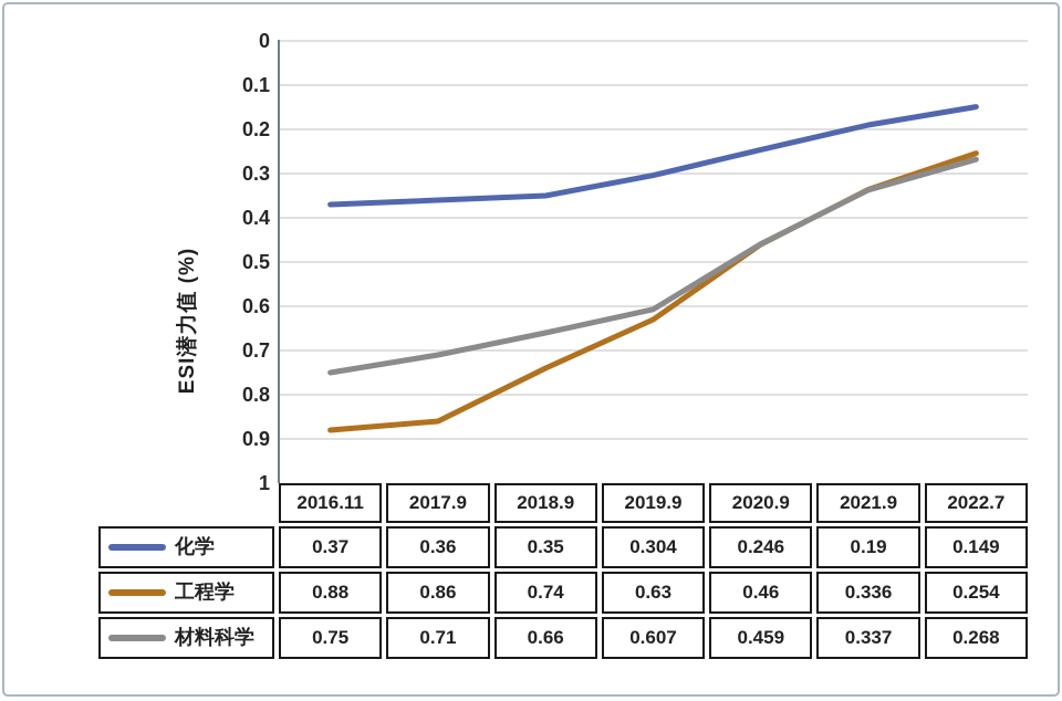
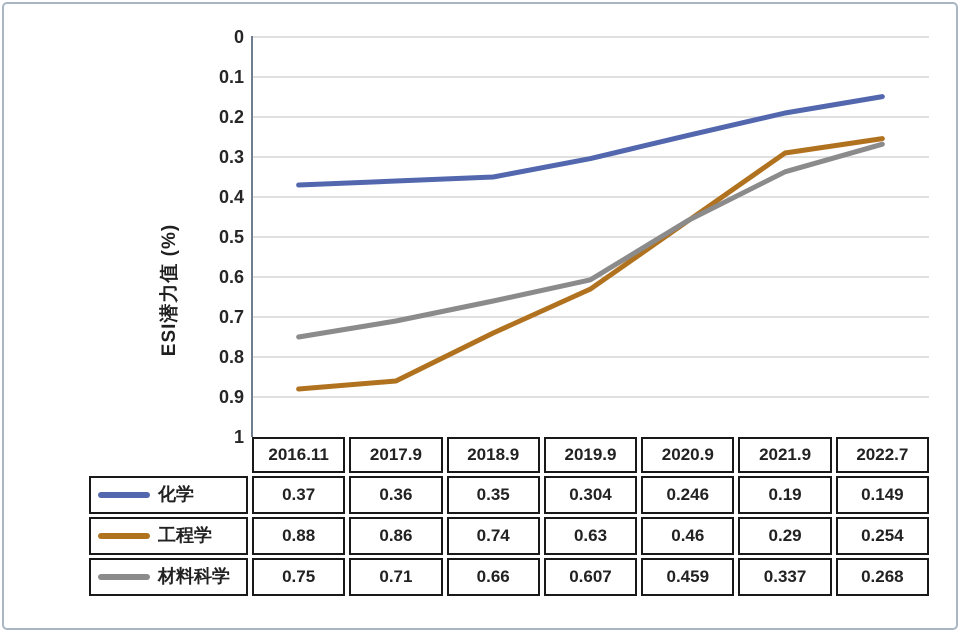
工程学/2021.9: 0.336 -> 0.29
